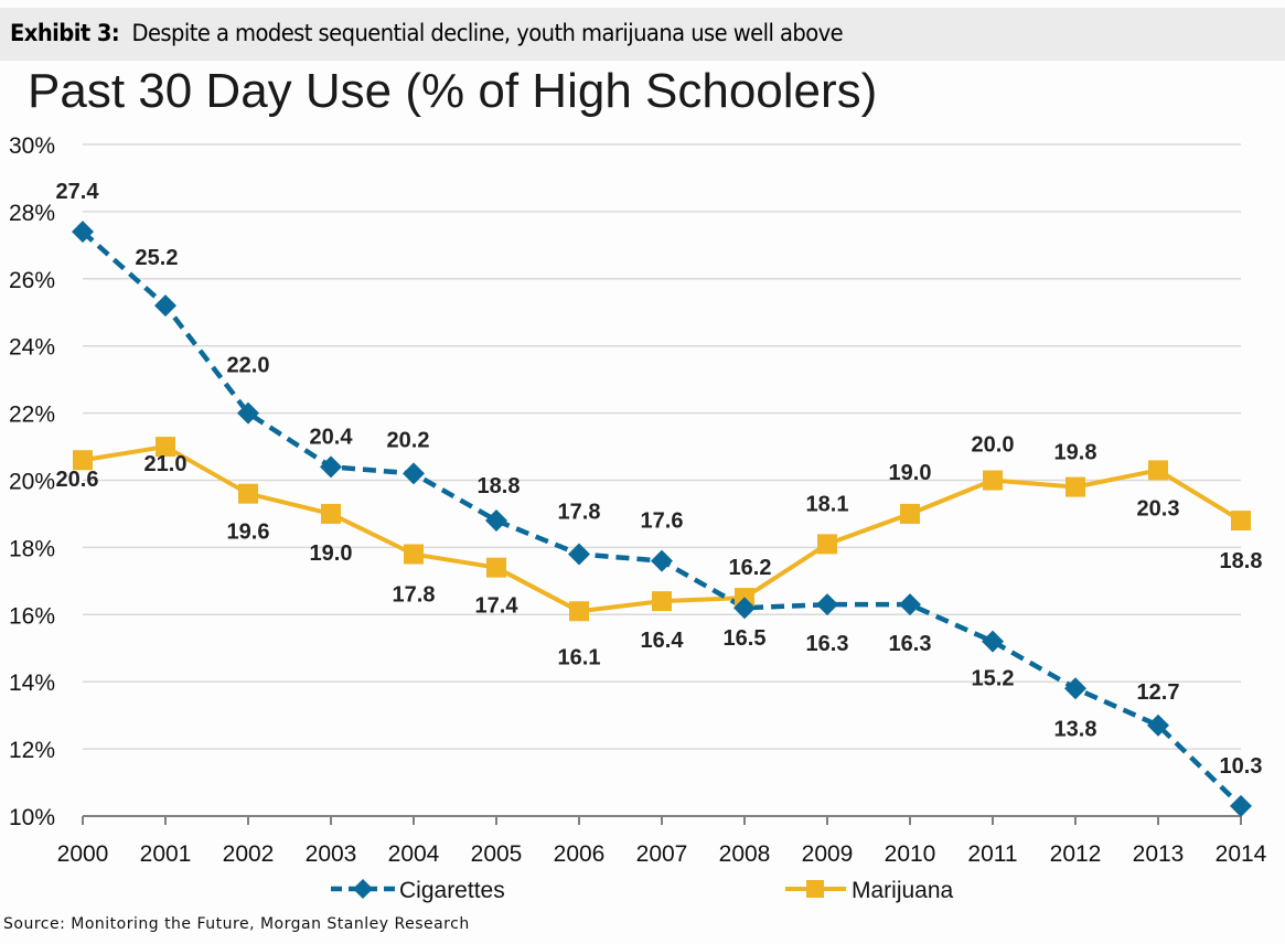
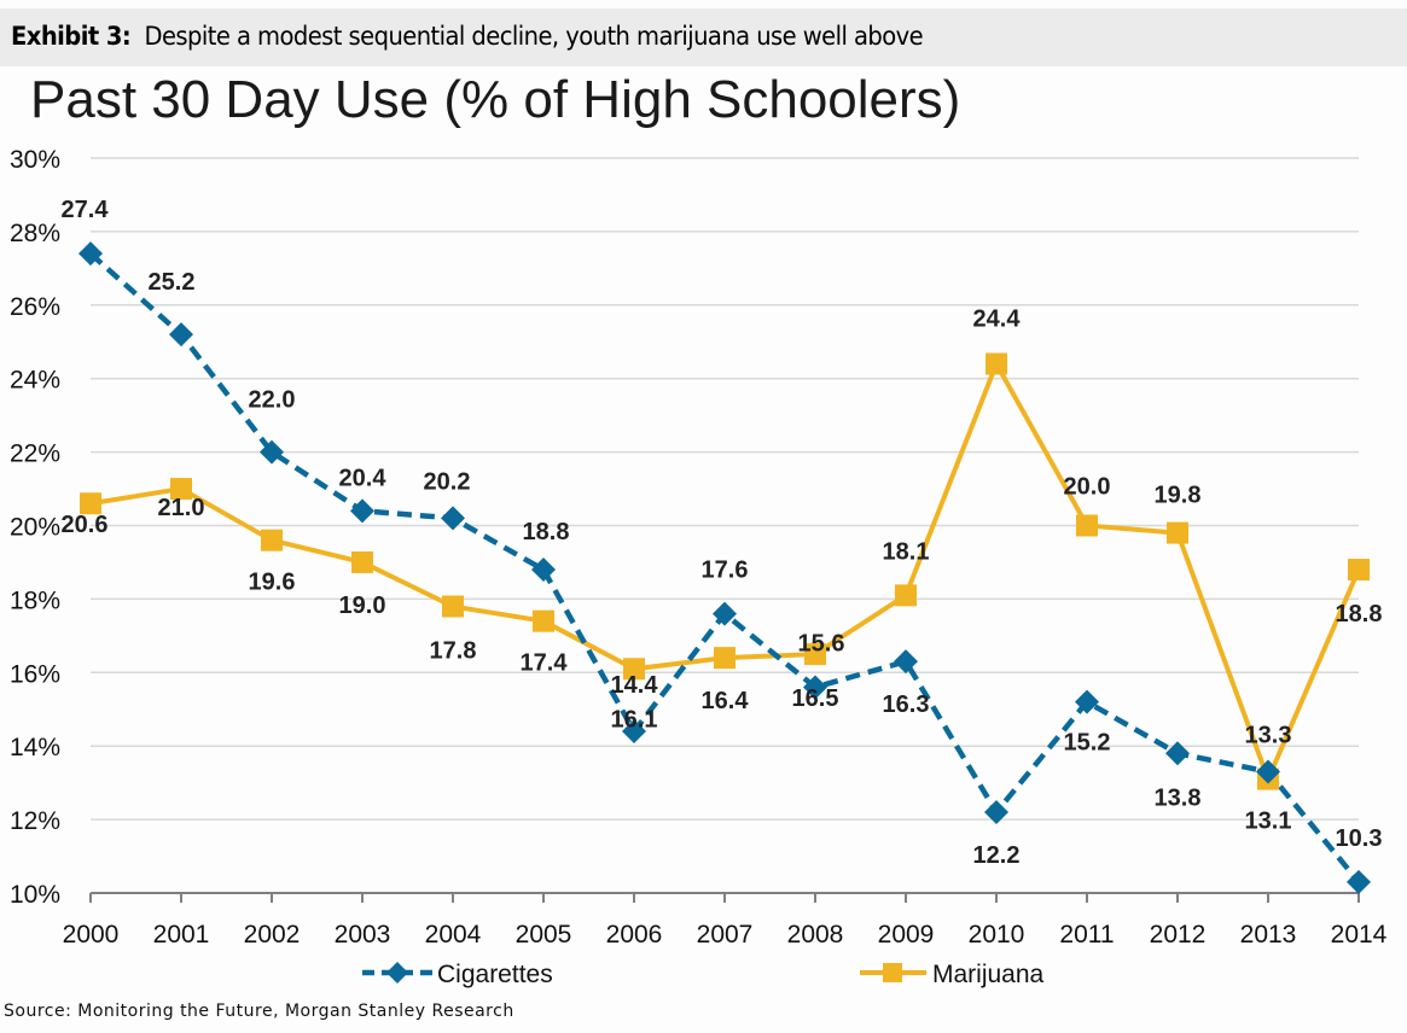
Cigarettes/2006: 17.8 -> 14.4
Cigarettes/2008: 16.2 -> 15.6
Cigarettes/2010: 16.3 -> 12.2
Marijuana/2010: 19.0 -> 24.4
Cigarettes/2013: 12.7 -> 13.3
Marijuana/2013: 20.3 -> 13.1
